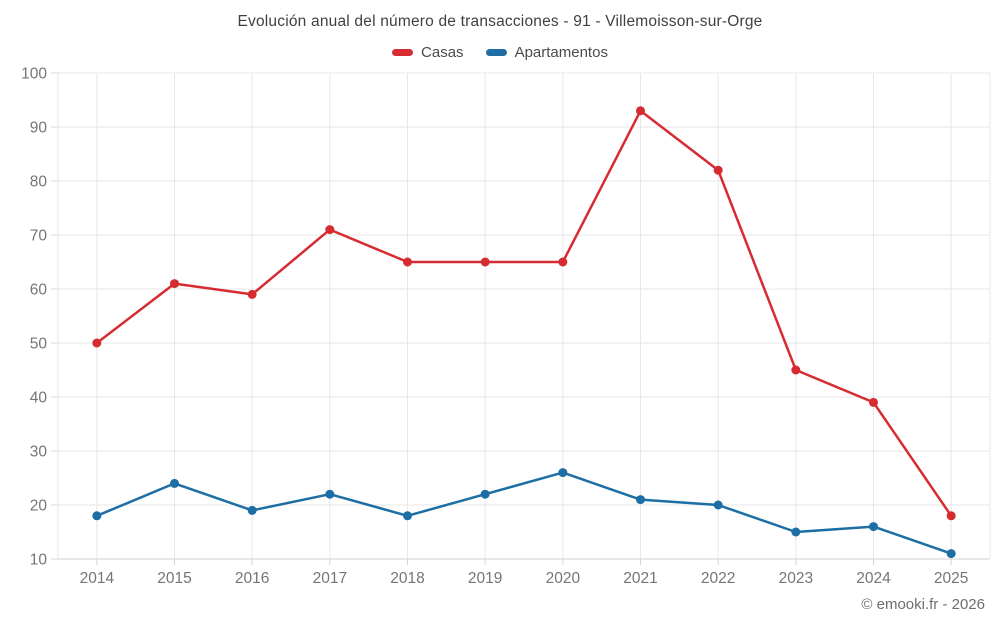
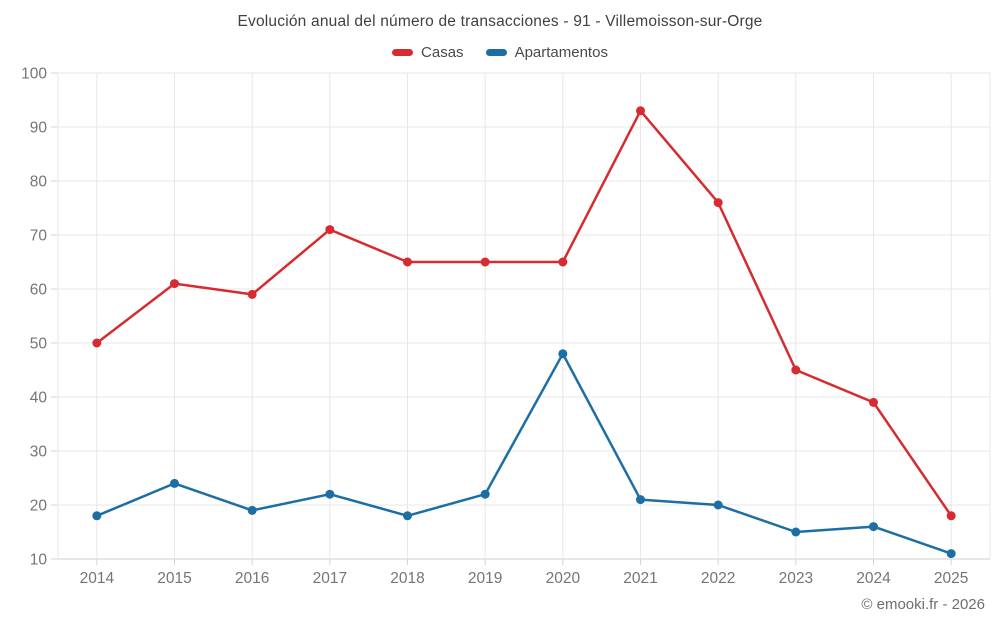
Apartamentos/2020: 26 -> 48
Casas/2022: 82 -> 76
